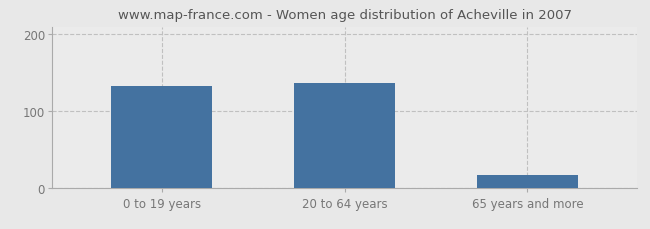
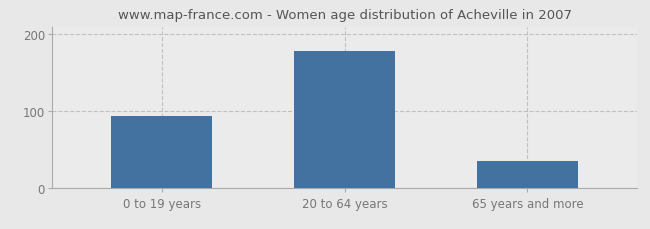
0 to 19 years: 132 -> 93
20 to 64 years: 136 -> 178
65 years and more: 16 -> 35
